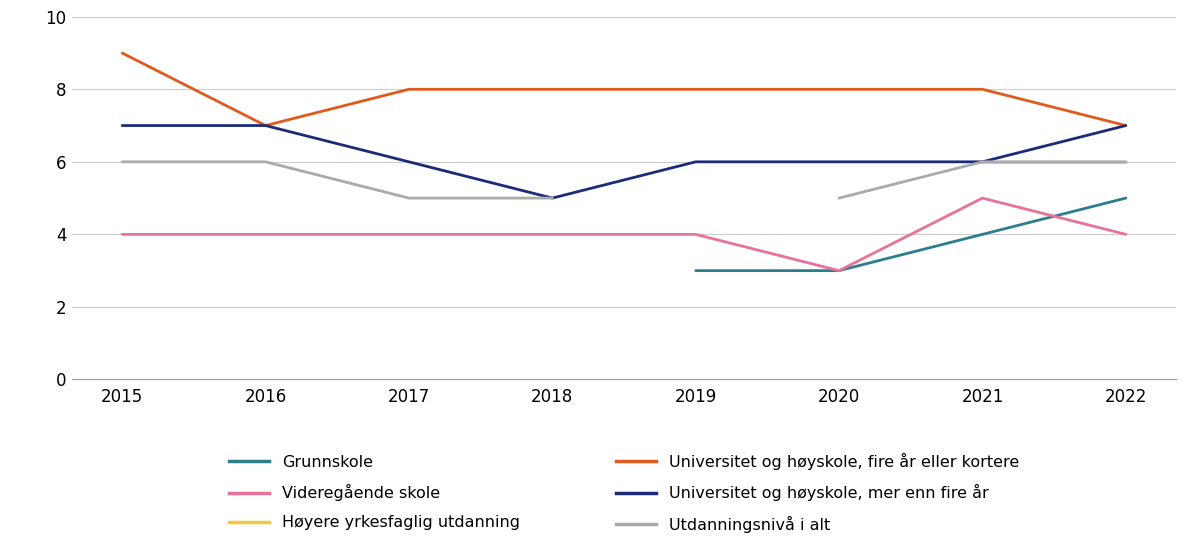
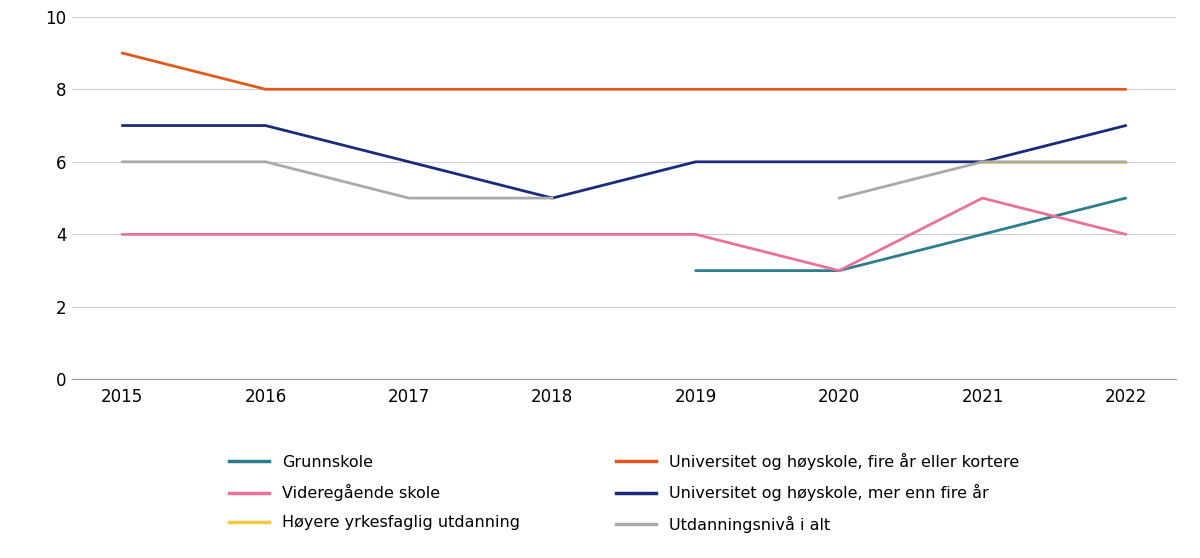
Universitet og høyskole, fire år eller kortere/2016: 7 -> 8
Universitet og høyskole, fire år eller kortere/2022: 7 -> 8
